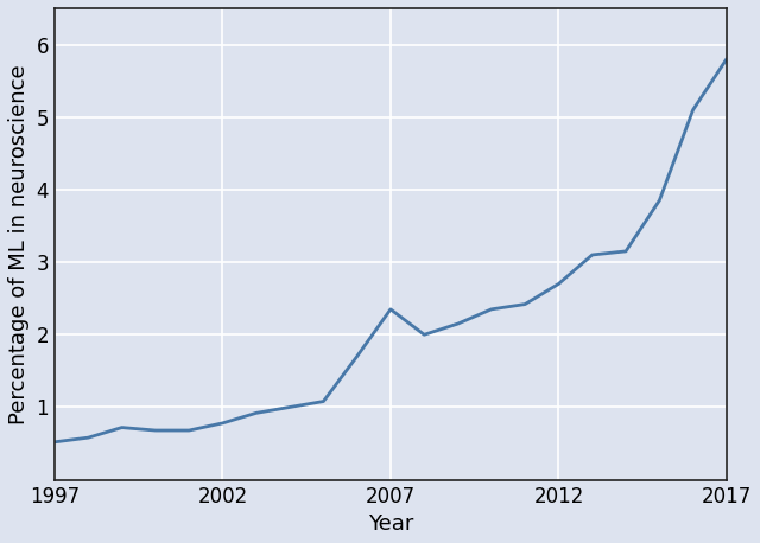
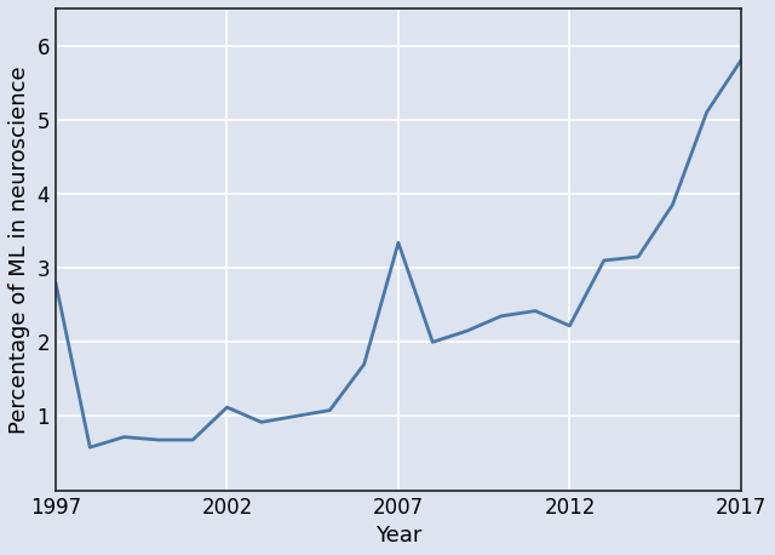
1997: 0.52 -> 2.80
2002: 0.78 -> 1.12
2007: 2.35 -> 3.34
2012: 2.70 -> 2.22
